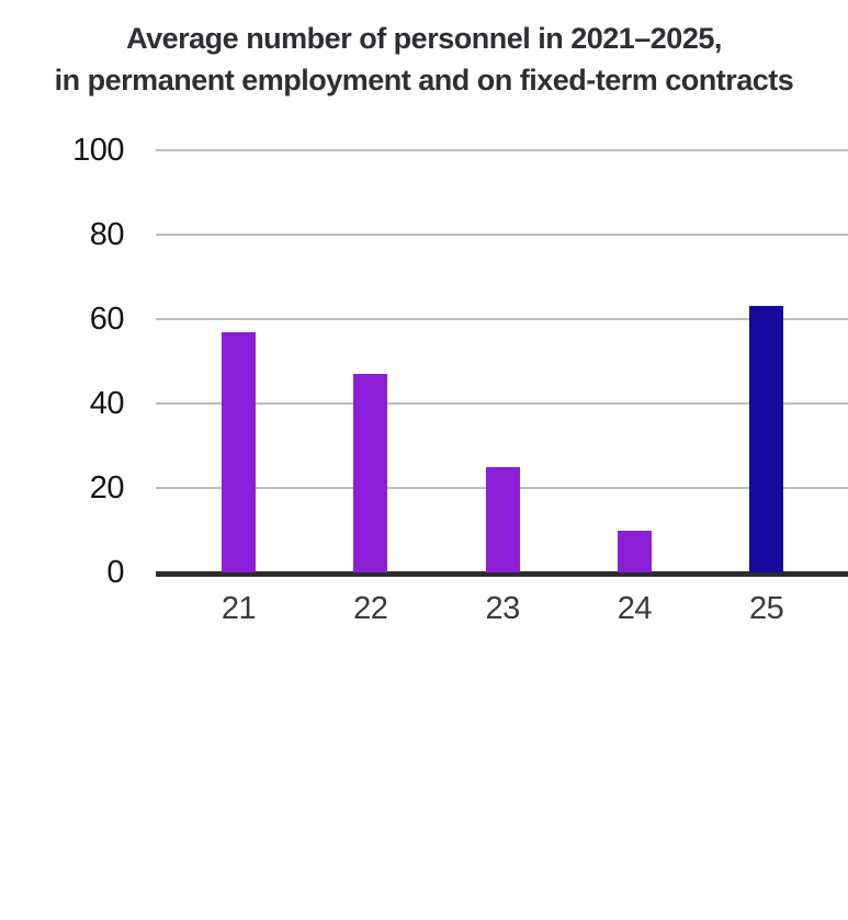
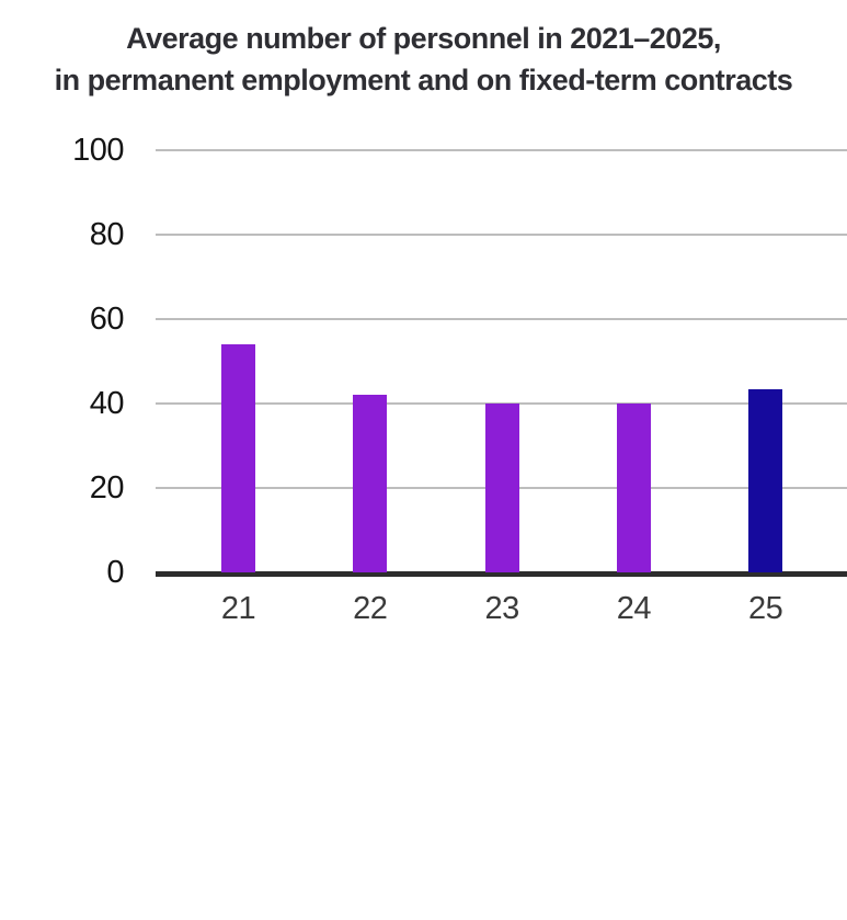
21: 57 -> 54
22: 47 -> 42
23: 25 -> 40
24: 10 -> 40
25: 63 -> 44
